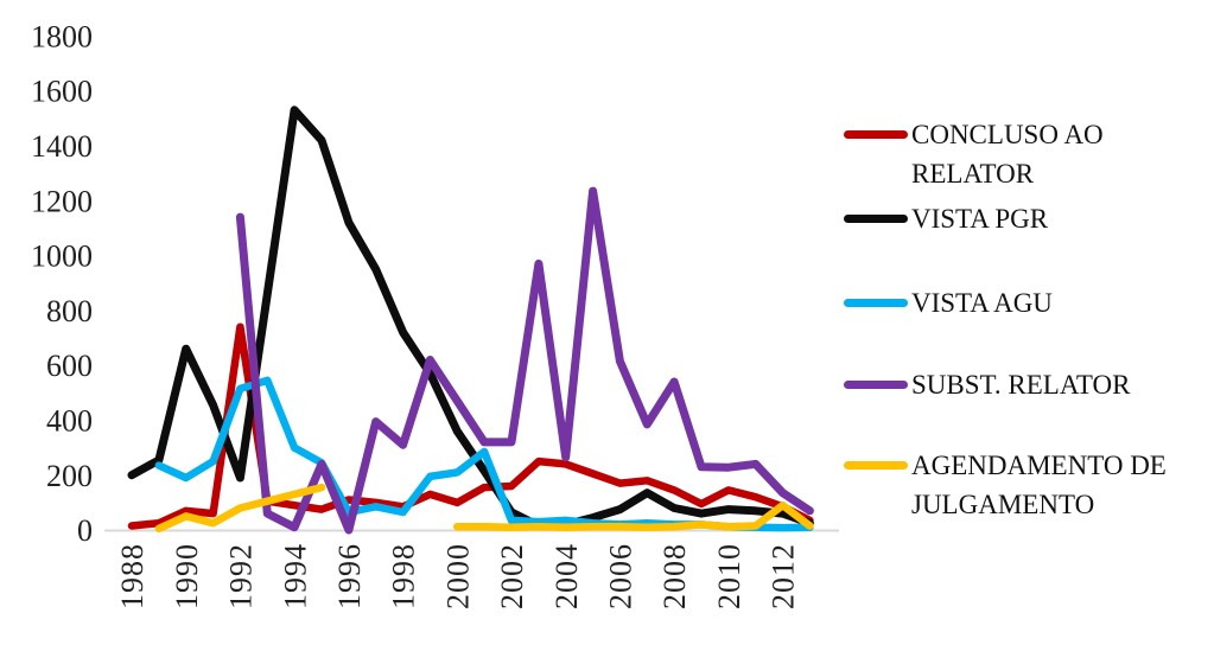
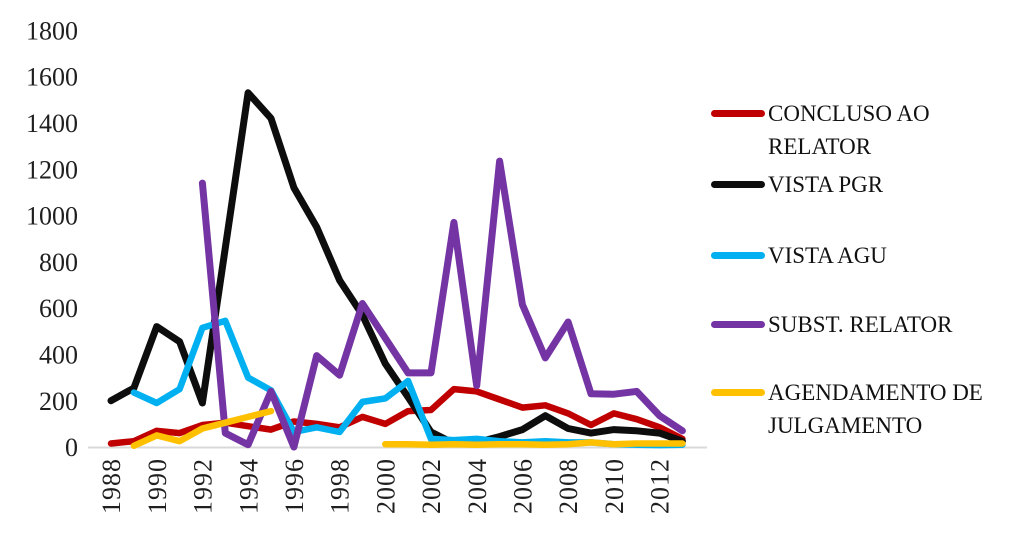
VISTA PGR/1990: 660 -> 520
CONCLUSO AO RELATOR/1992: 740 -> 100
AGENDAMENTO DE JULGAMENTO/2012: 90 -> 20
